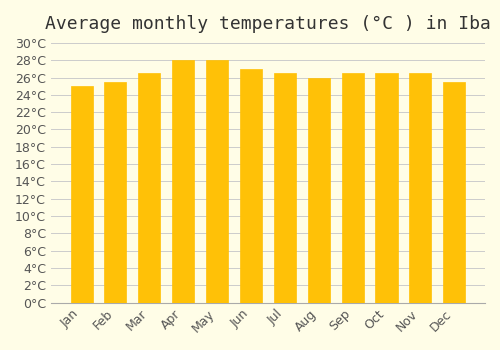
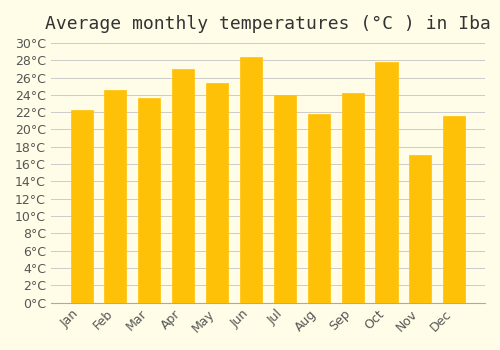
Jan: 25.0°C -> 22.2°C
Feb: 25.5°C -> 24.6°C
Mar: 26.5°C -> 23.6°C
Apr: 28.0°C -> 27.0°C
May: 28.0°C -> 25.4°C
Jun: 27.0°C -> 28.4°C
Jul: 26.5°C -> 24.0°C
Aug: 26.0°C -> 21.8°C
Sep: 26.5°C -> 24.2°C
Oct: 26.5°C -> 27.8°C
Nov: 26.5°C -> 17.0°C
Dec: 25.5°C -> 21.6°C
